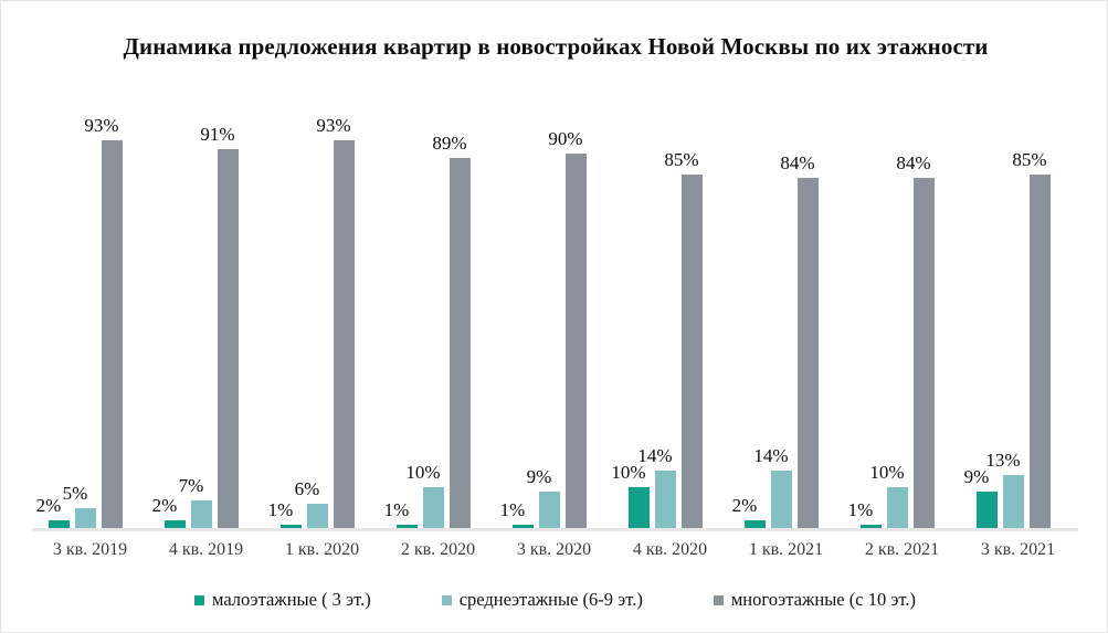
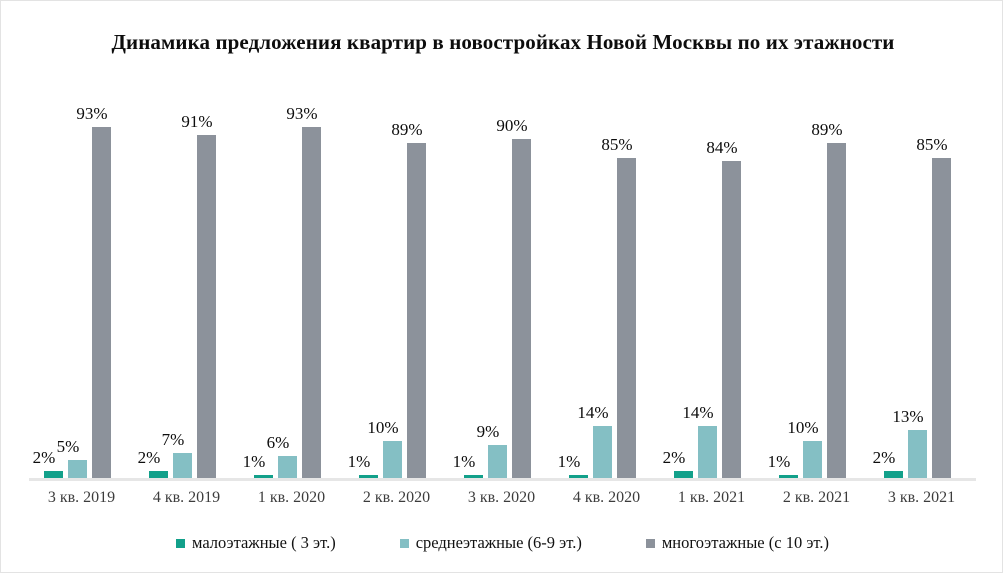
малоэтажные ( 3 эт.)/4 кв. 2020: 10% -> 1%
многоэтажные (с 10 эт.)/2 кв. 2021: 84% -> 89%
малоэтажные ( 3 эт.)/3 кв. 2021: 9% -> 2%
